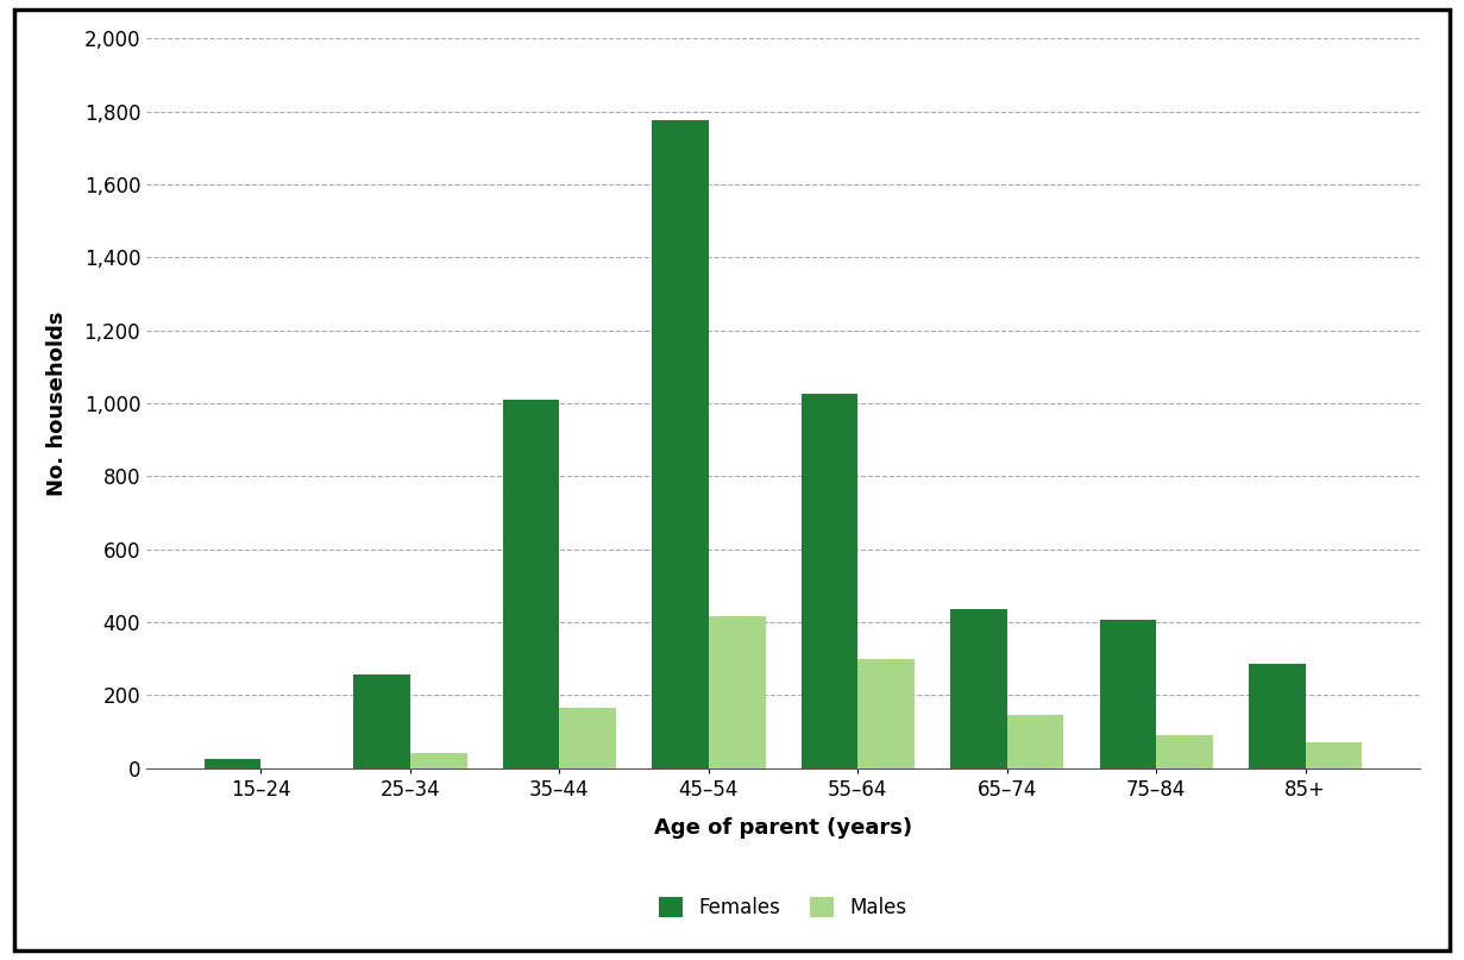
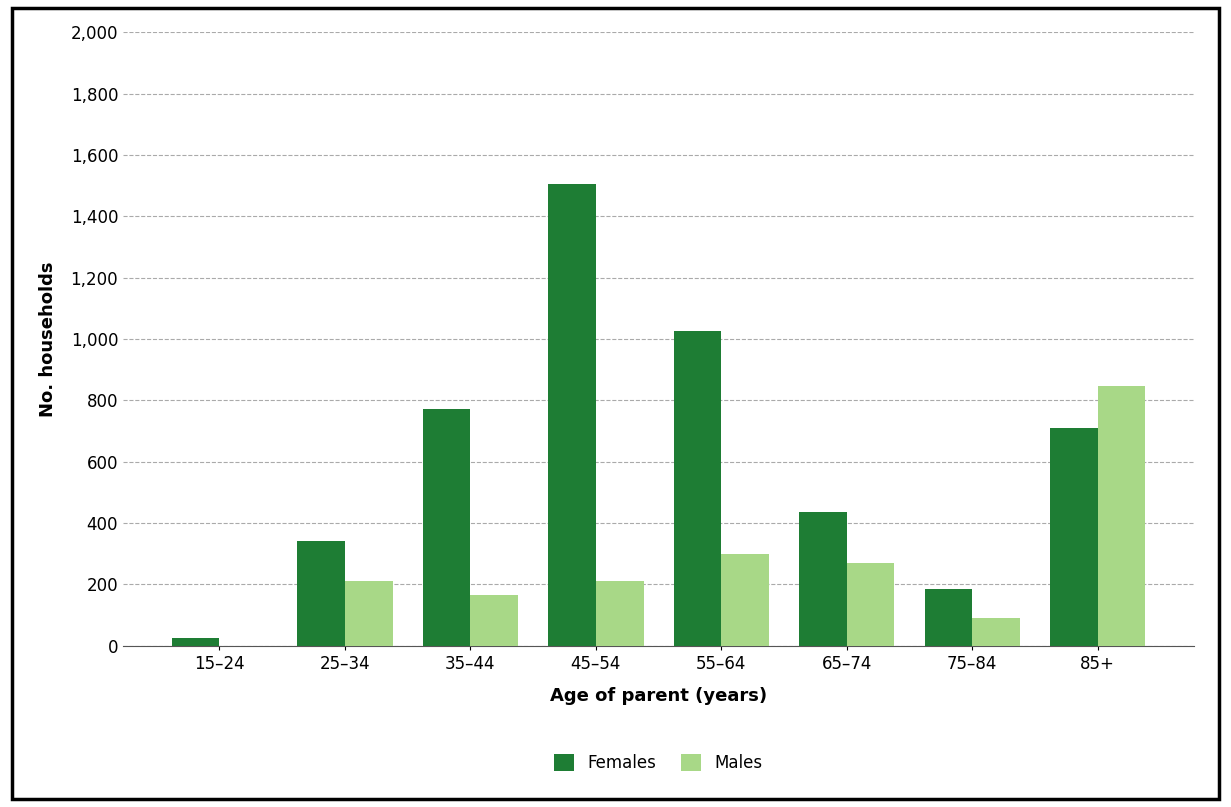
Females/25–34: 255 -> 340
Males/25–34: 40 -> 210
Females/35–44: 1,010 -> 770
Females/45–54: 1,775 -> 1,505
Males/45–54: 415 -> 210
Males/65–74: 145 -> 270
Females/75–84: 405 -> 185
Females/85+: 285 -> 710
Males/85+: 70 -> 845
